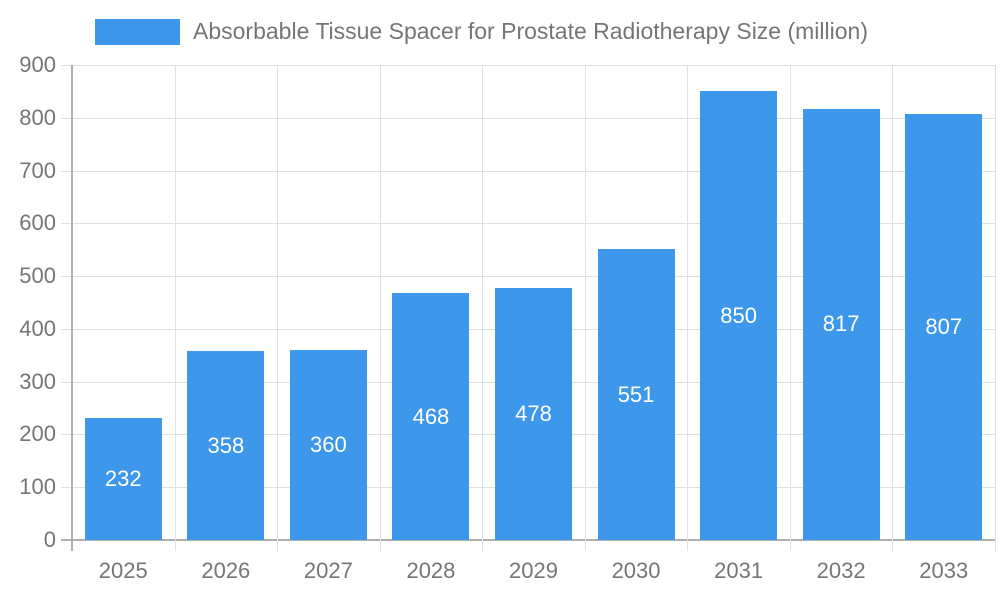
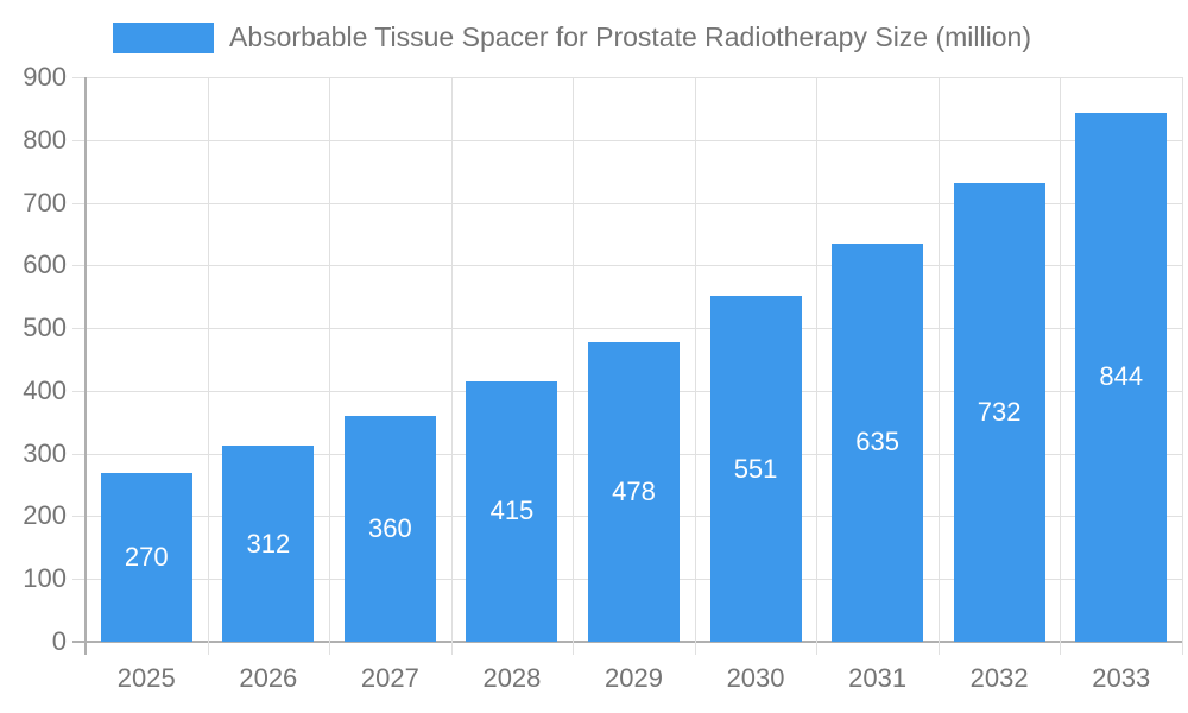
2025: 232 -> 270
2026: 358 -> 312
2028: 468 -> 415
2031: 850 -> 635
2032: 817 -> 732
2033: 807 -> 844
